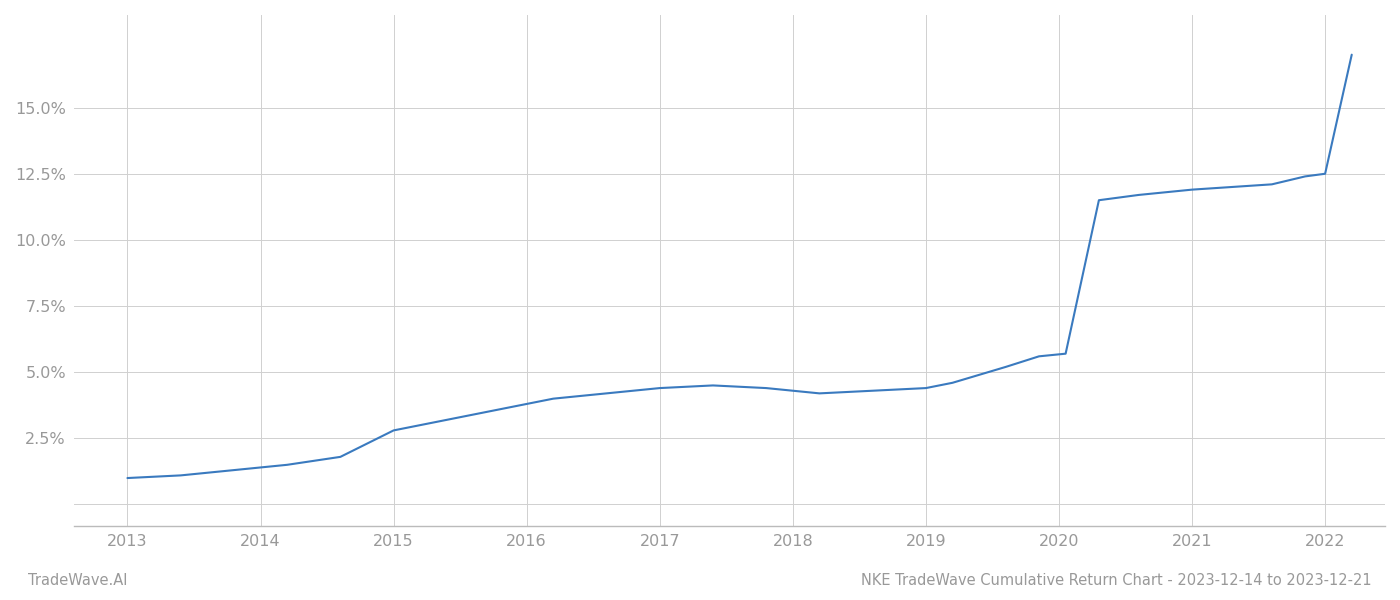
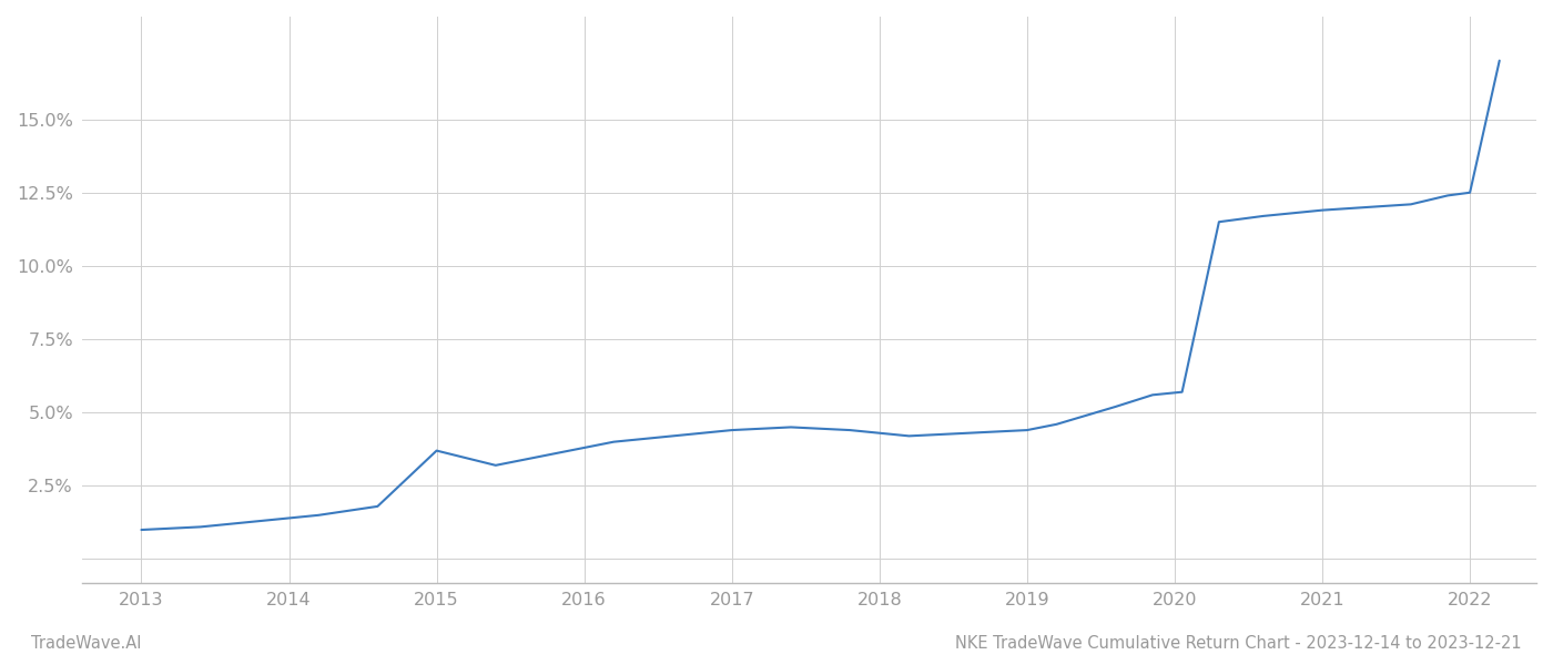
2015: 2.8% -> 3.7%
